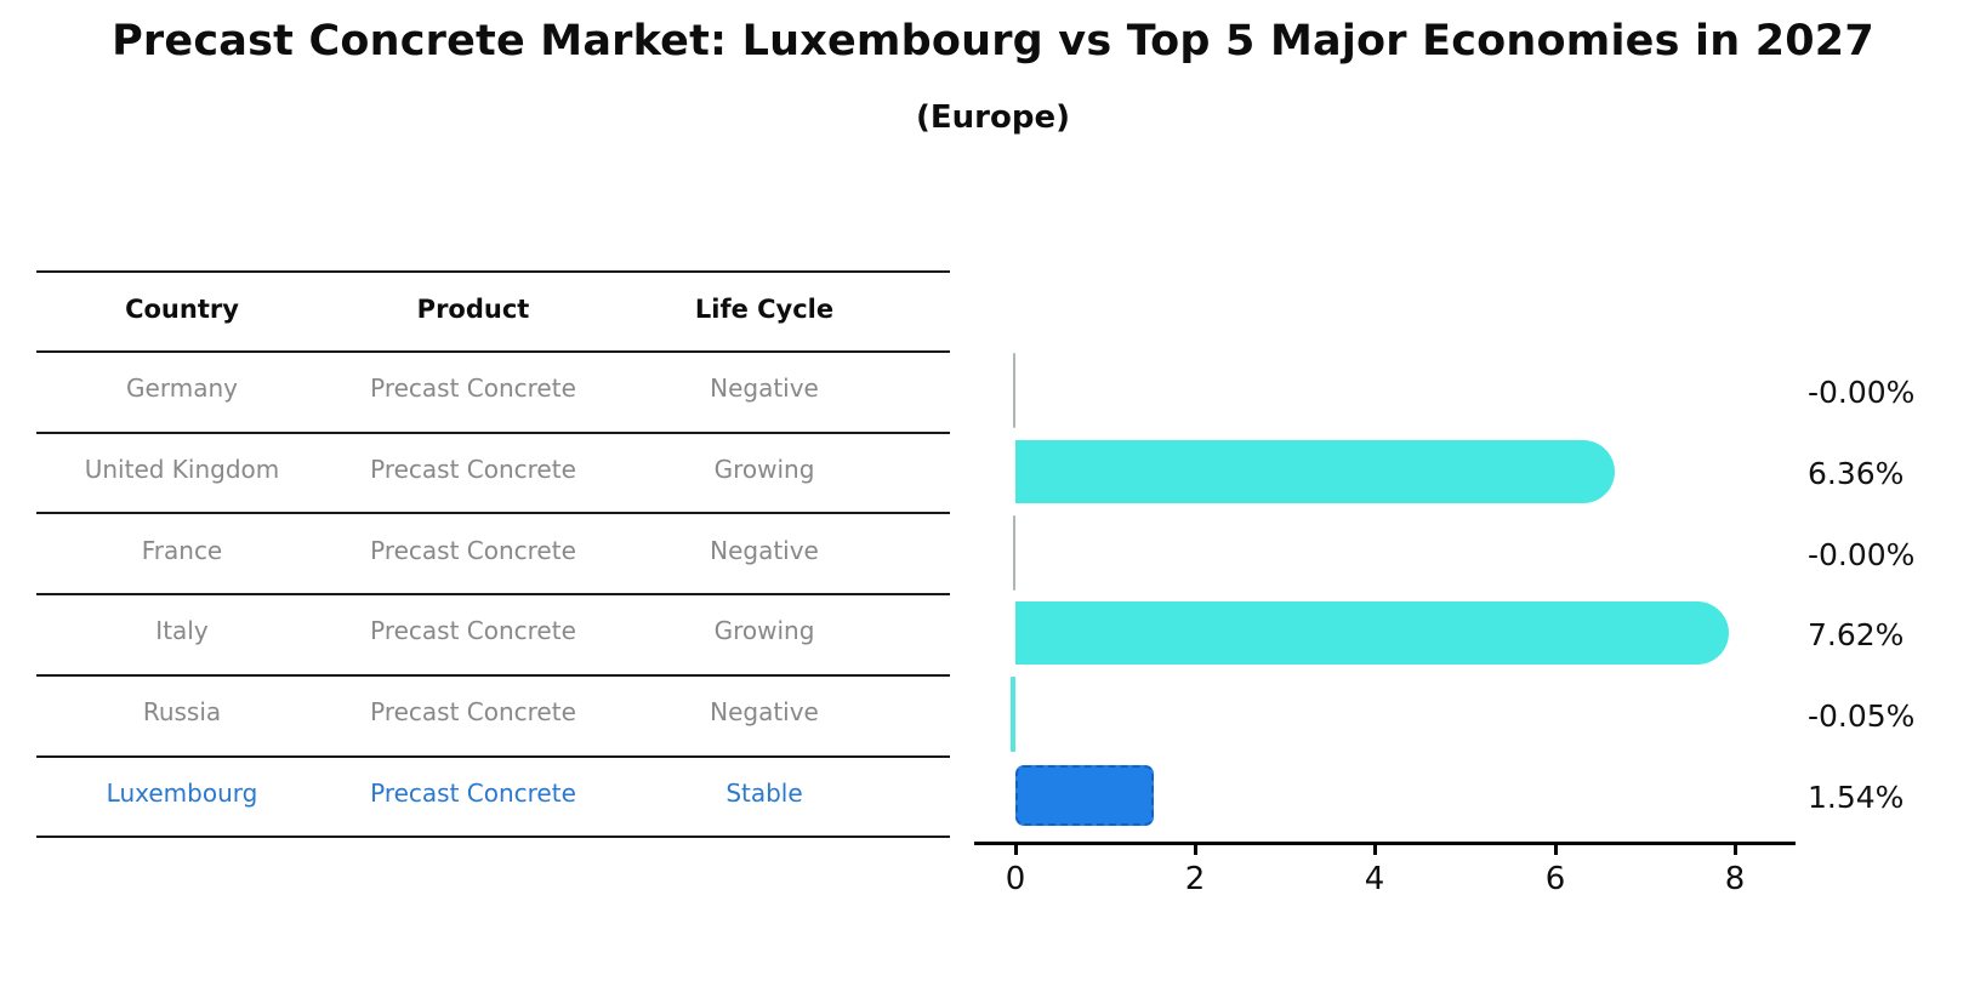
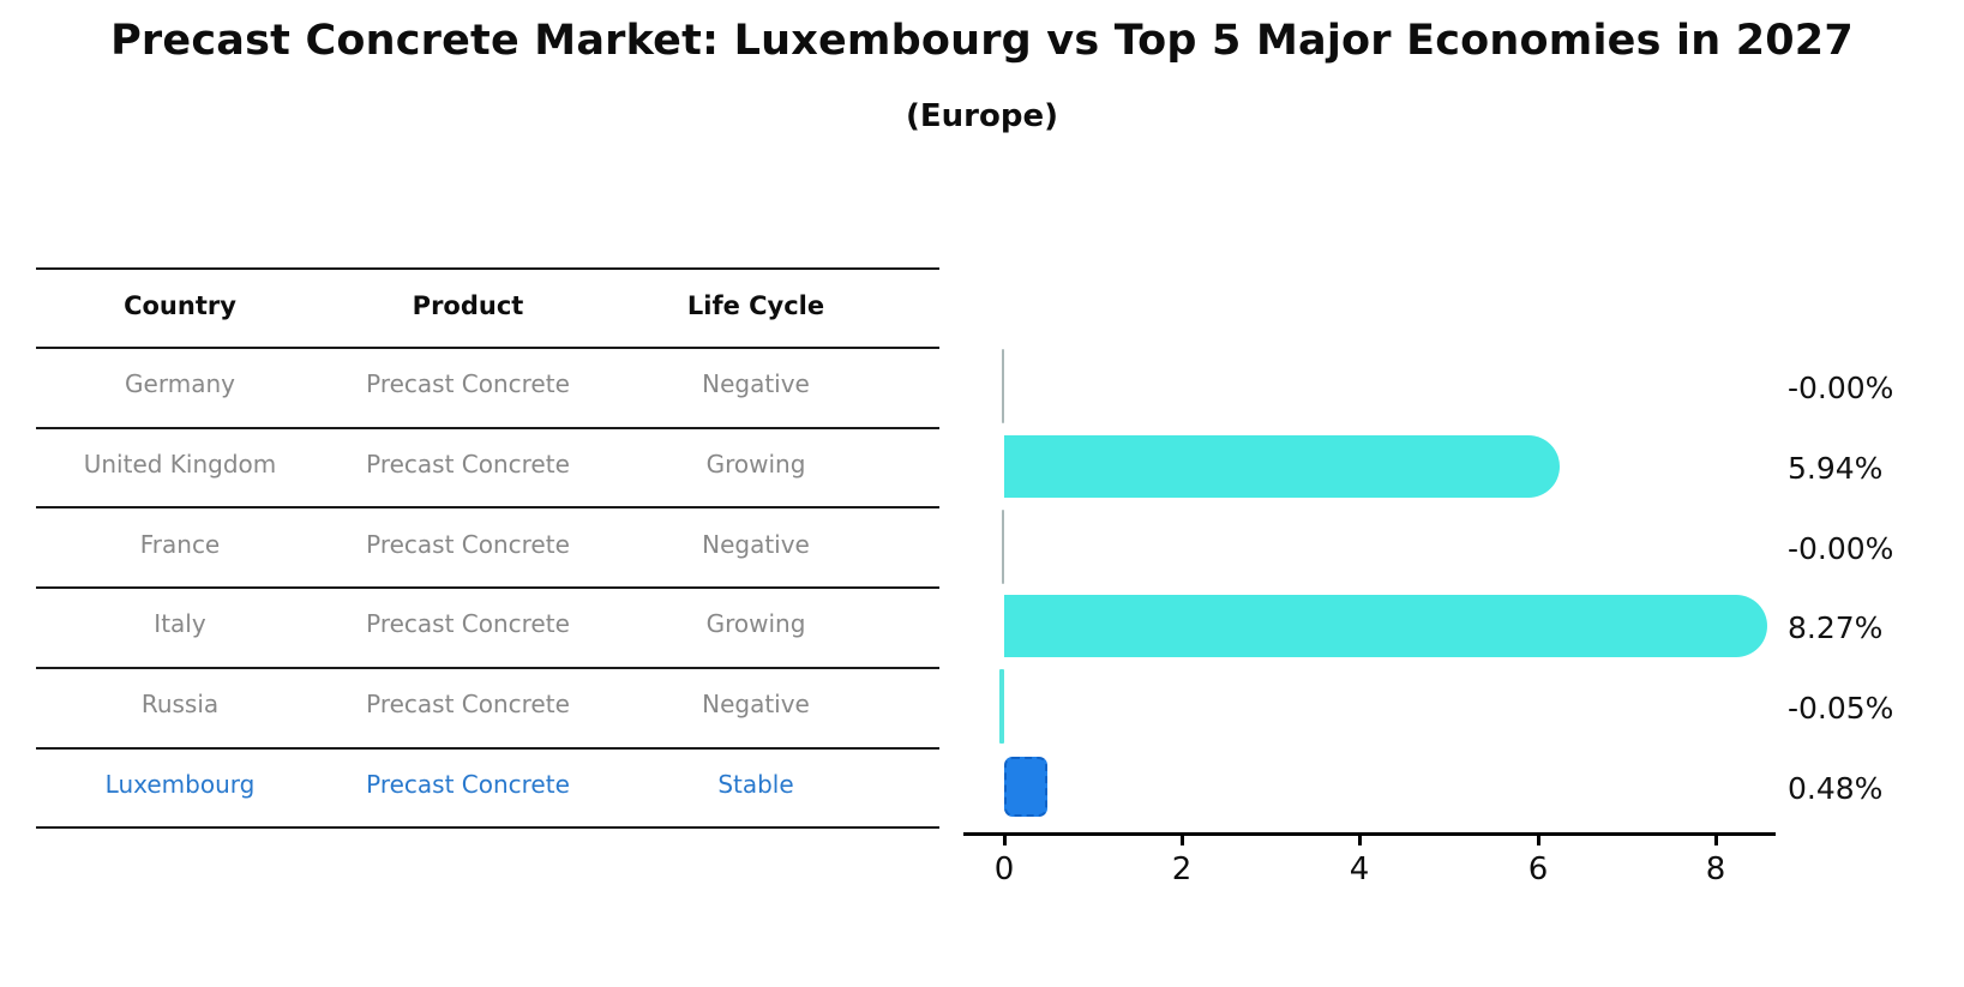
United Kingdom: 6.36% -> 5.94%
Italy: 7.62% -> 8.27%
Luxembourg: 1.54% -> 0.48%
